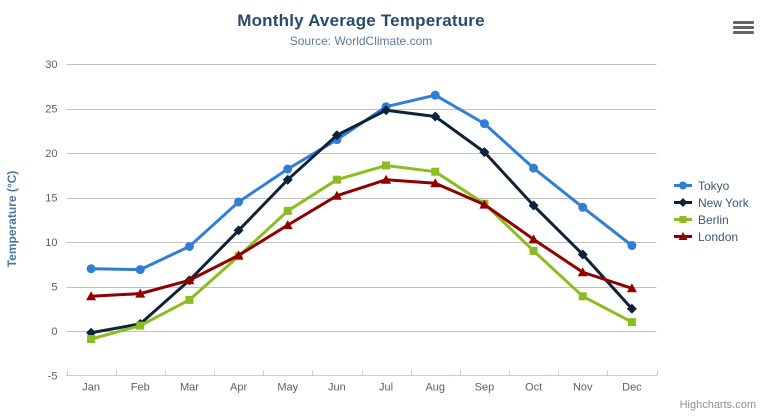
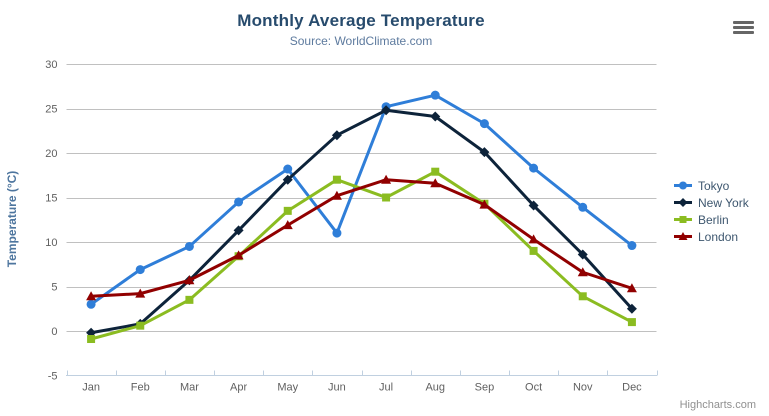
Tokyo/Jan: 7 -> 3
Tokyo/Jun: 22 -> 11
Berlin/Jul: 19 -> 15
